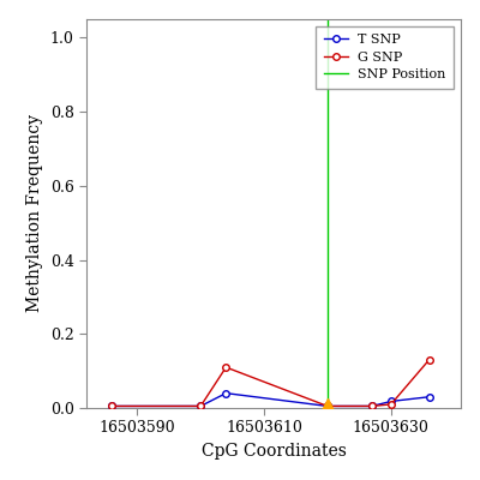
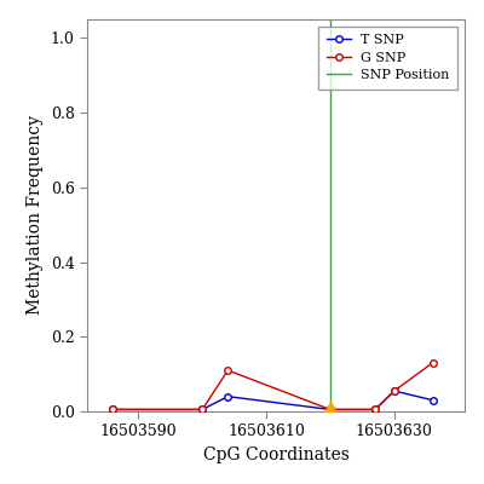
T SNP/16503630: 0.018 -> 0.055
G SNP/16503630: 0.010 -> 0.055
